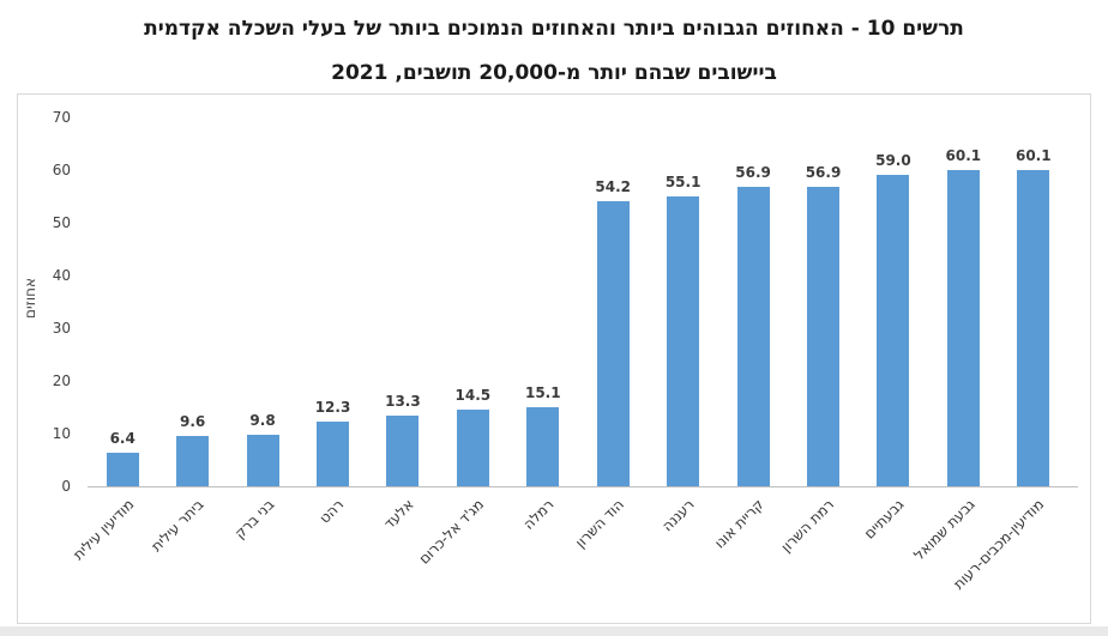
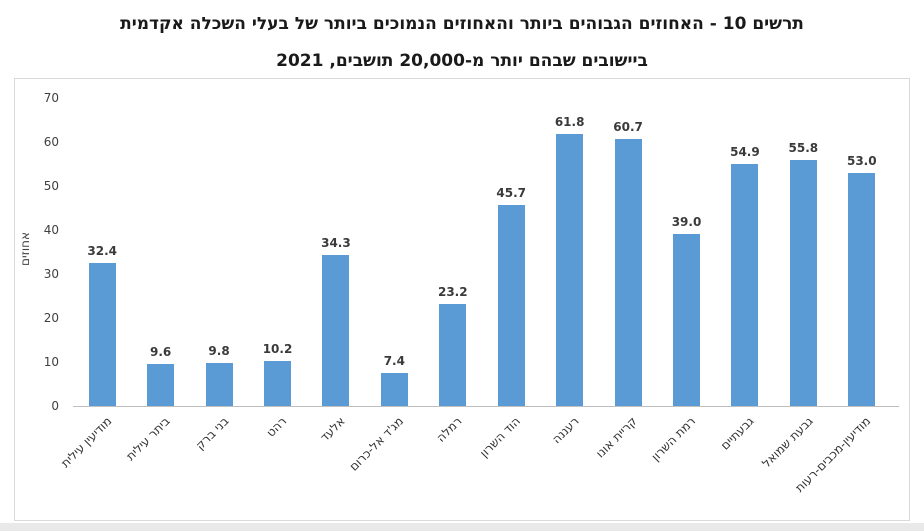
מודיעין עילית: 6.4 -> 32.4
רהט: 12.3 -> 10.2
אלעד: 13.3 -> 34.3
מג'ד אל-כרום: 14.5 -> 7.4
רמלה: 15.1 -> 23.2
הוד השרון: 54.2 -> 45.7
רעננה: 55.1 -> 61.8
קריית אונו: 56.9 -> 60.7
רמת השרון: 56.9 -> 39.0
גבעתיים: 59.0 -> 54.9
גבעת שמואל: 60.1 -> 55.8
מודיעין-מכבים-רעות: 60.1 -> 53.0
